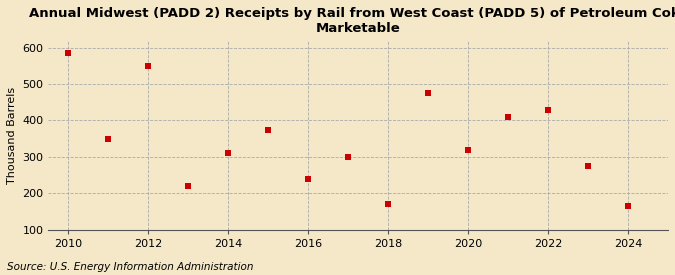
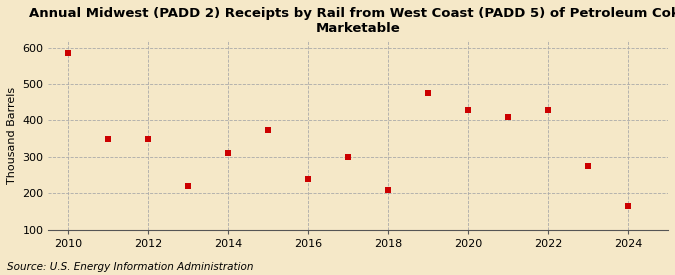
2012: 550 -> 350
2018: 170 -> 210
2020: 320 -> 430
